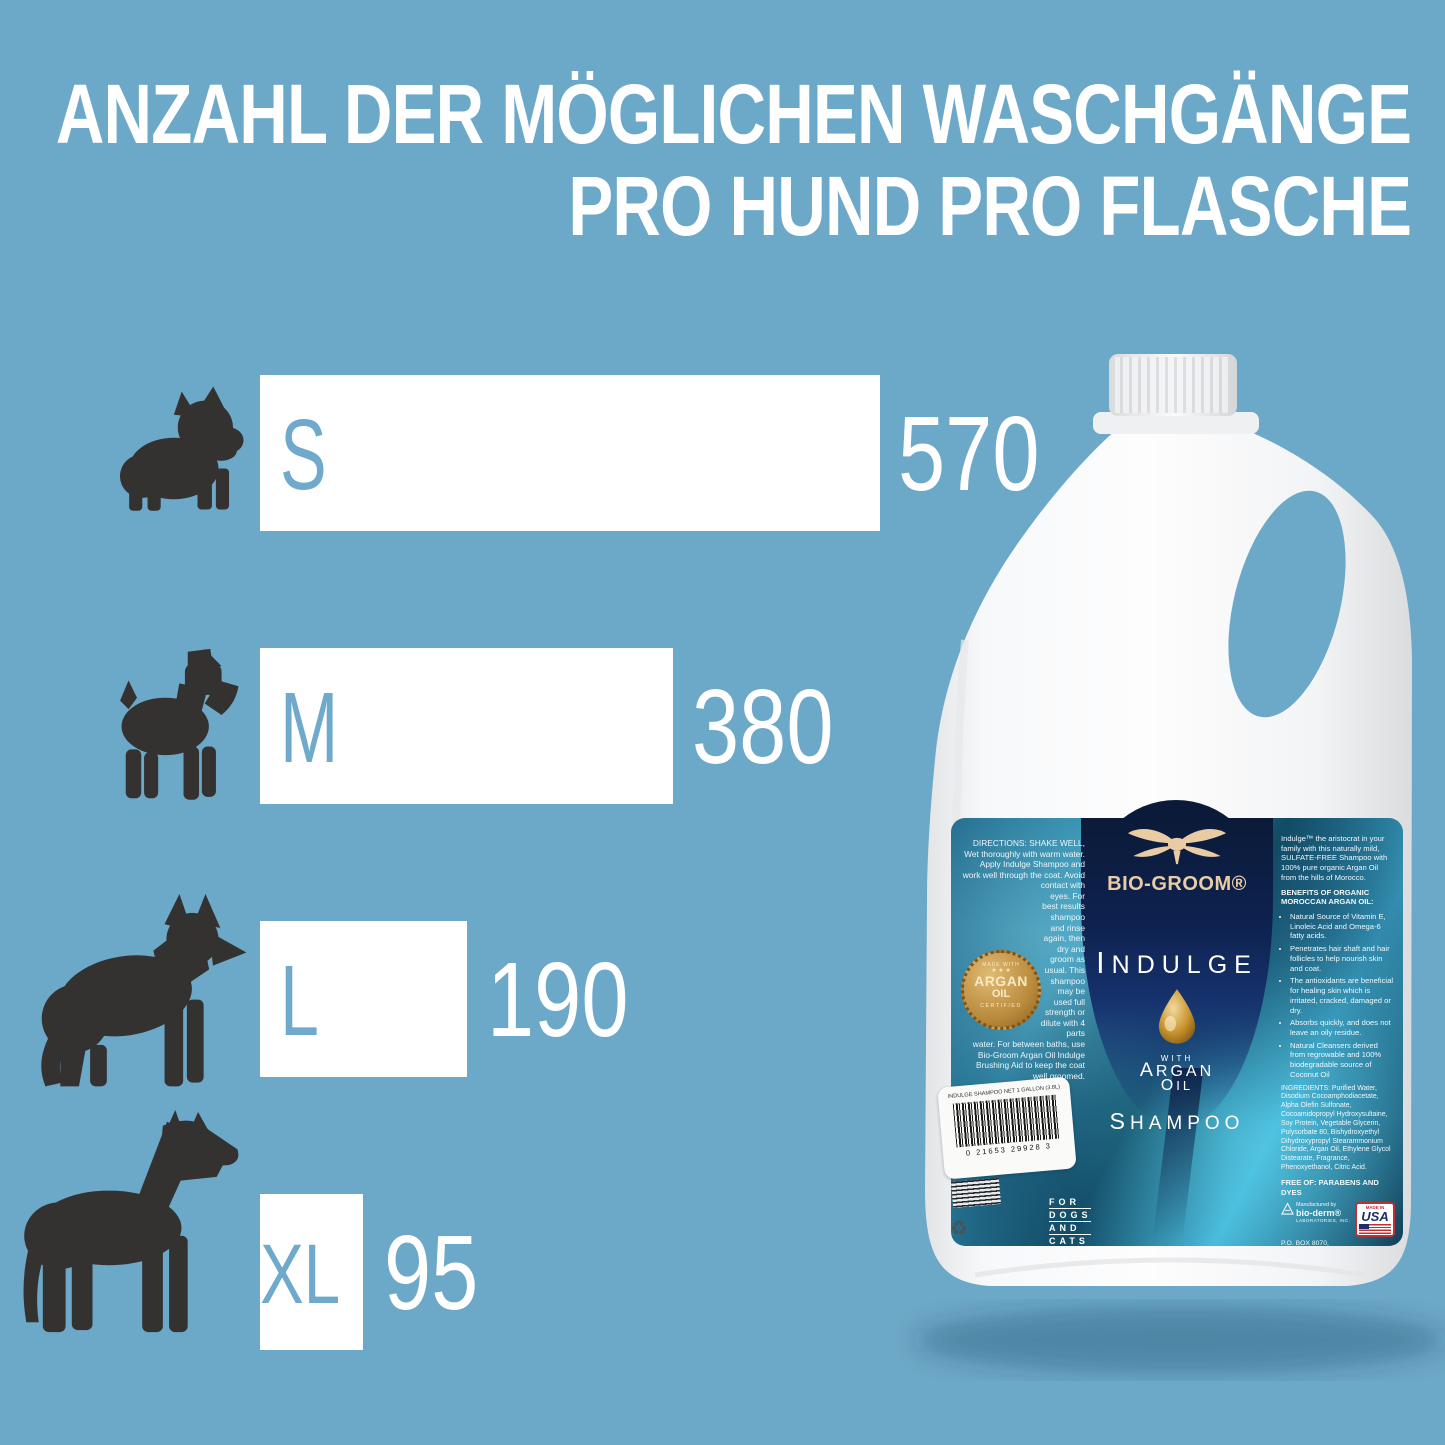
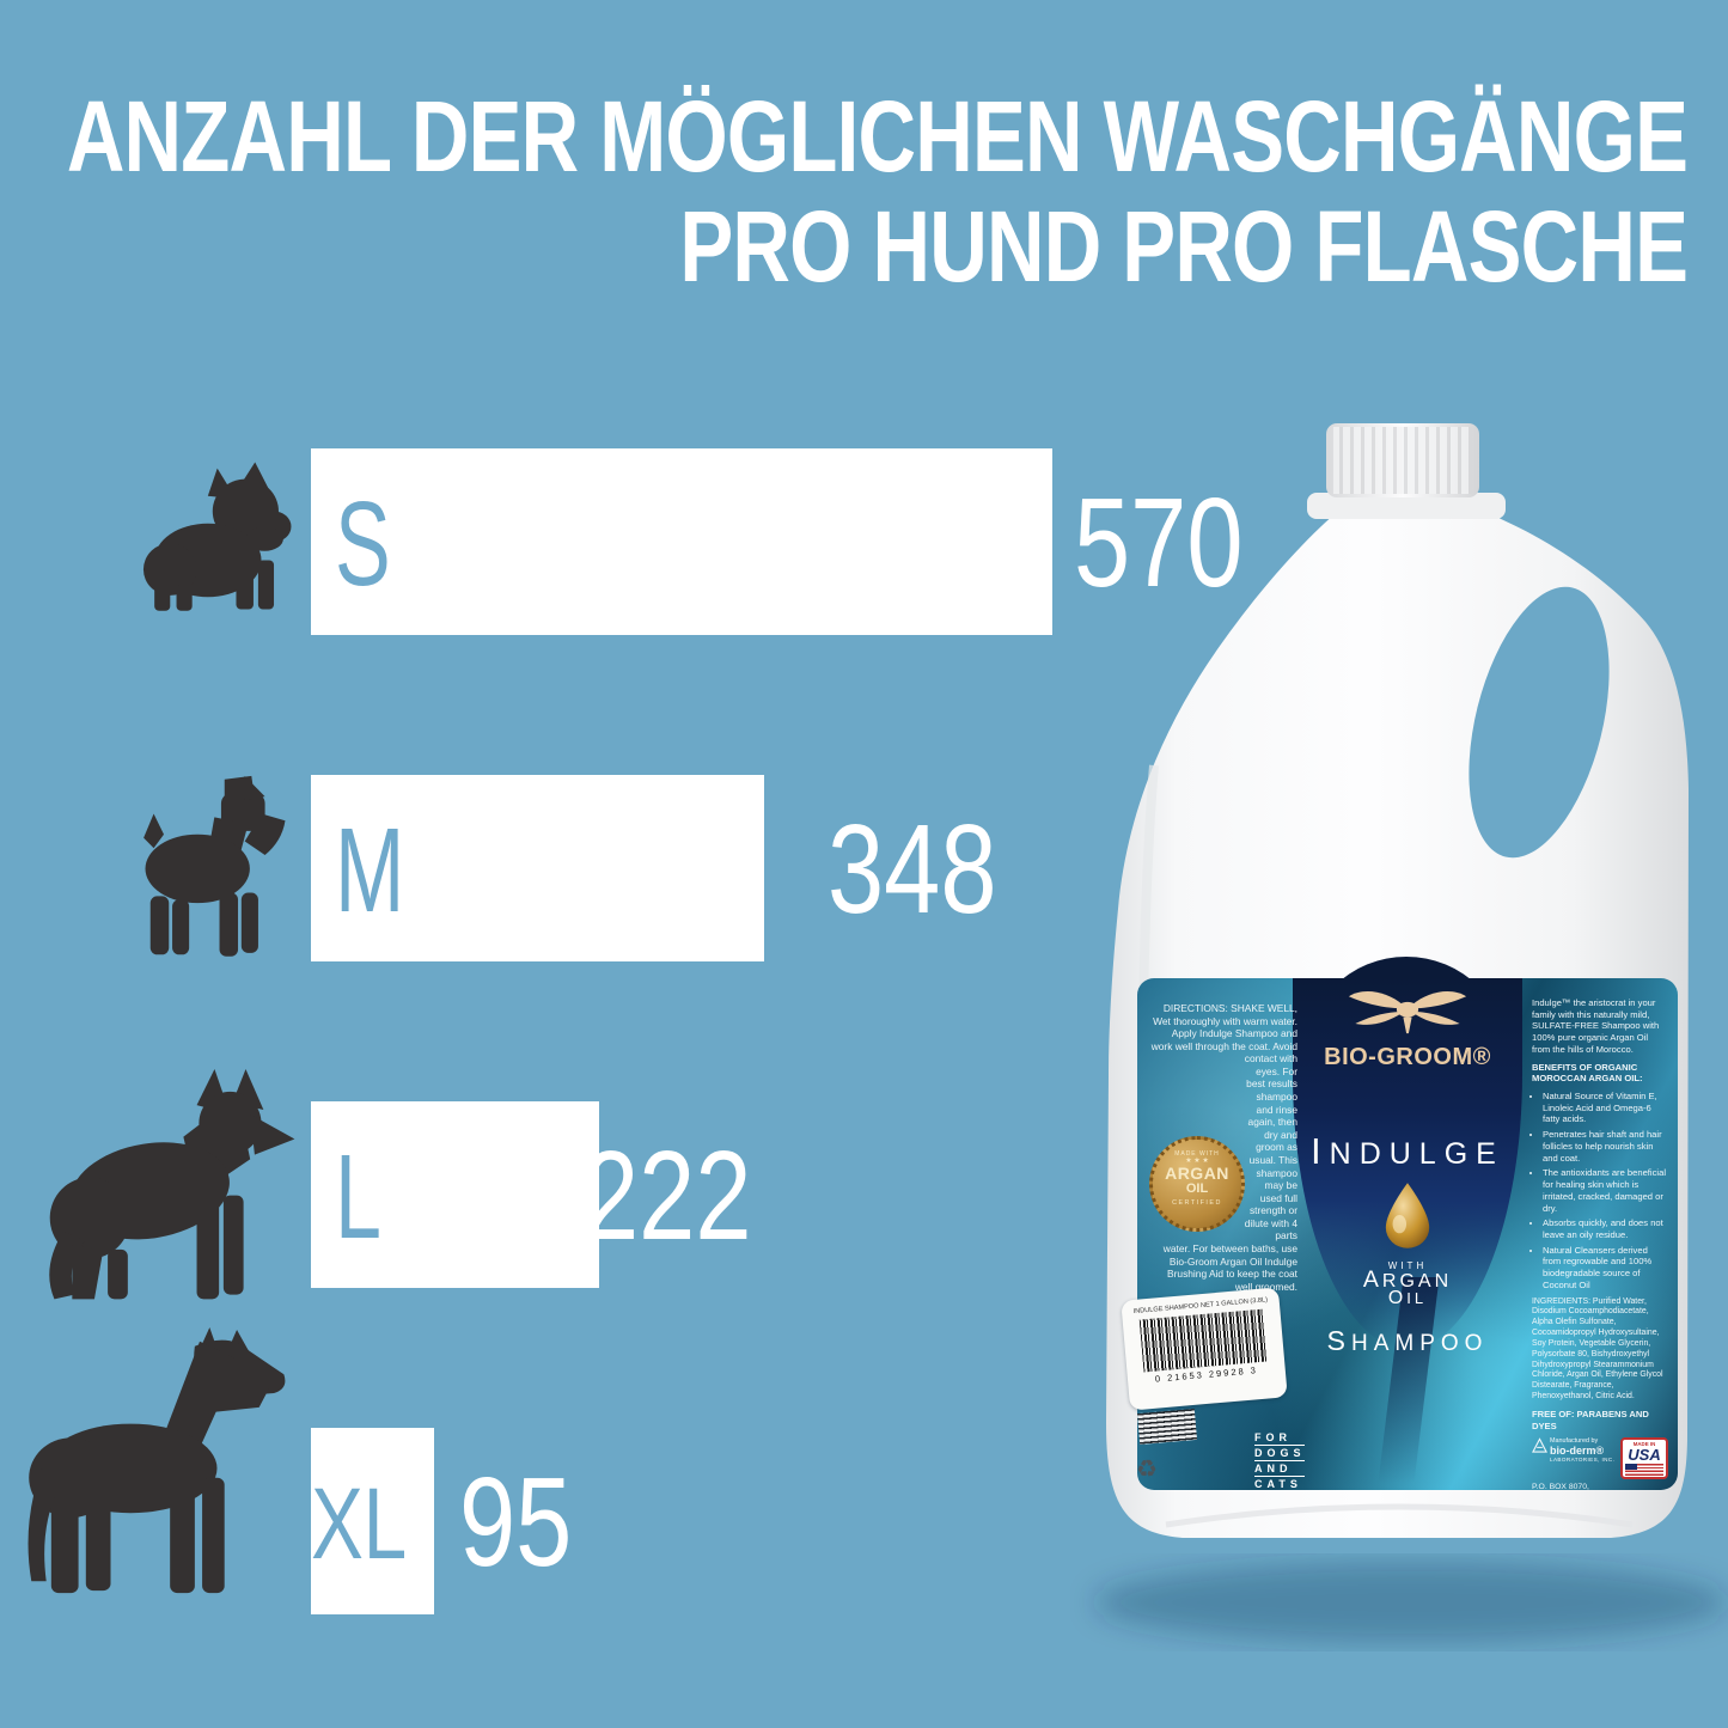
M: 380 -> 348
L: 190 -> 222
